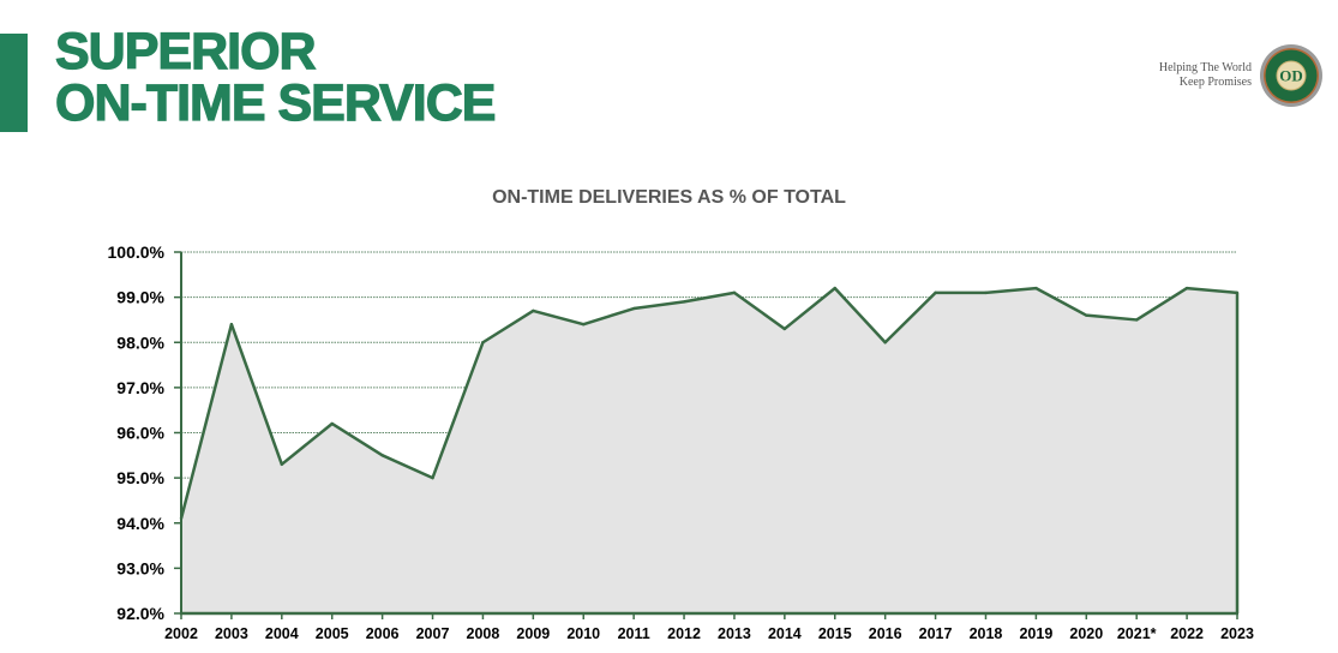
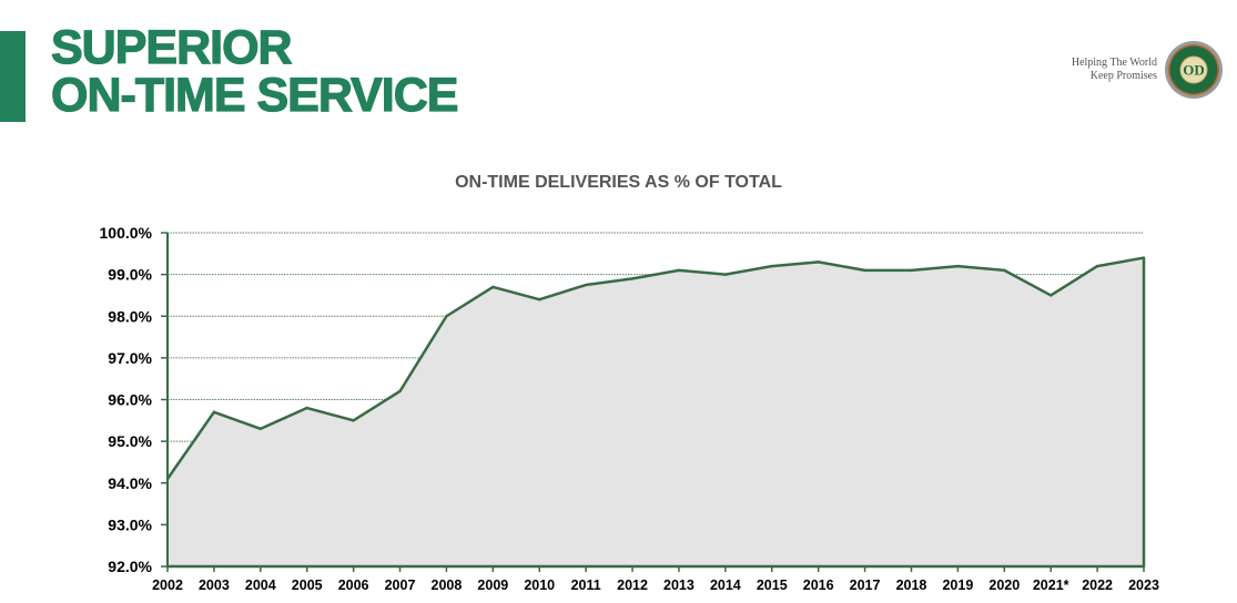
2003: 98.4% -> 95.7%
2005: 96.2% -> 95.8%
2007: 95.0% -> 96.2%
2014: 98.3% -> 99.0%
2016: 98.0% -> 99.3%
2020: 98.6% -> 99.1%
2023: 99.1% -> 99.4%
